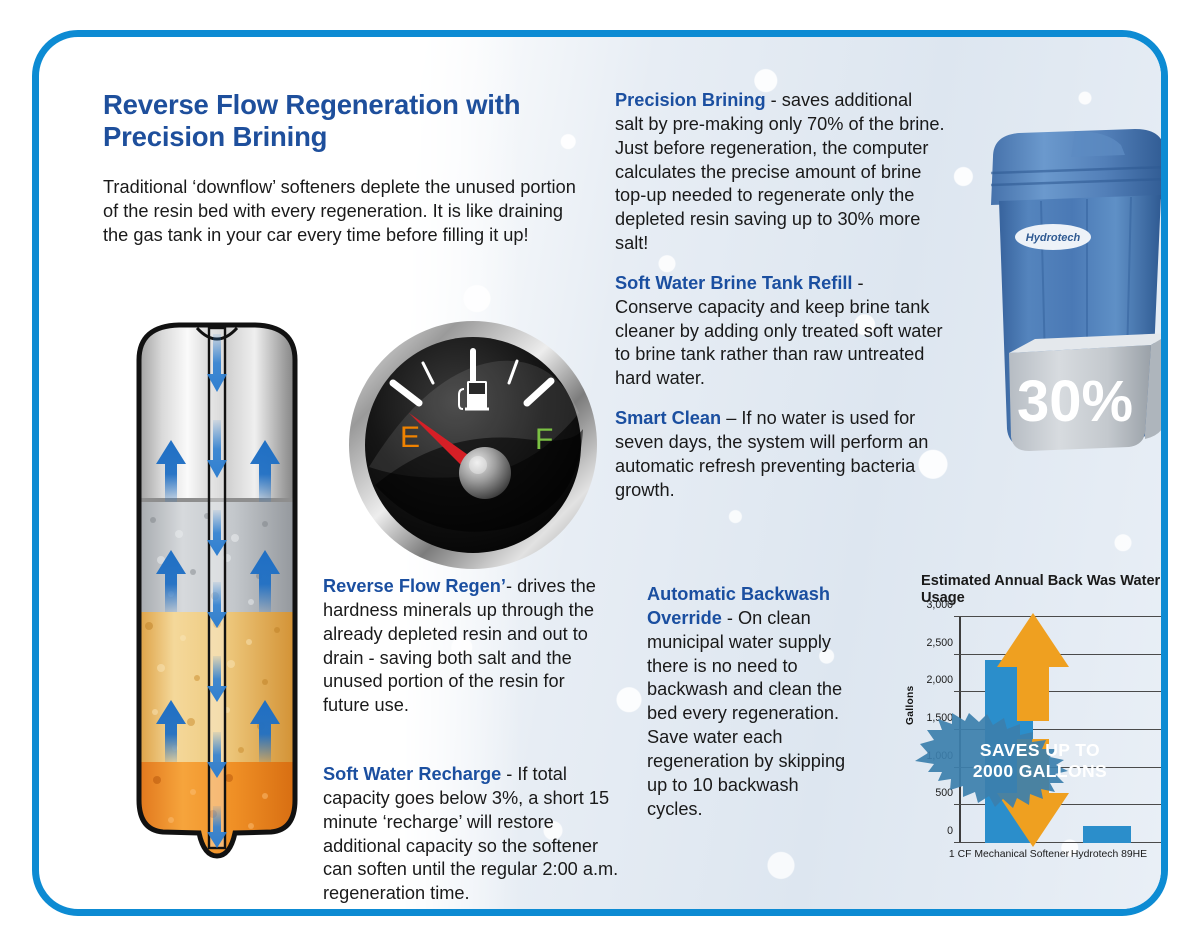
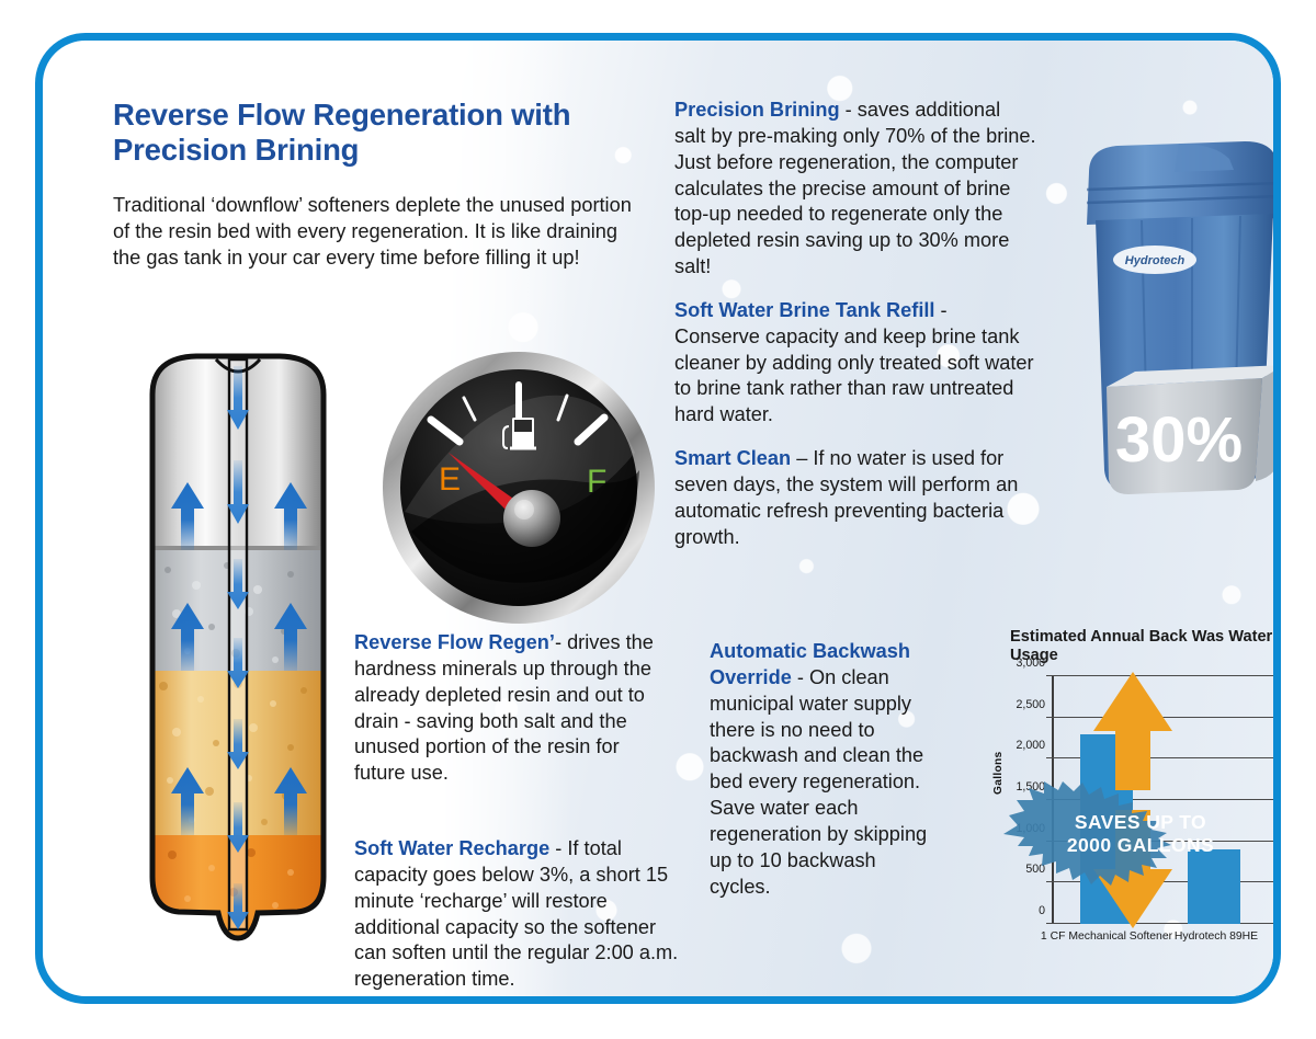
1 CF Mechanical Softener: 2400 -> 2300
Hydrotech 89HE: 200 -> 900
